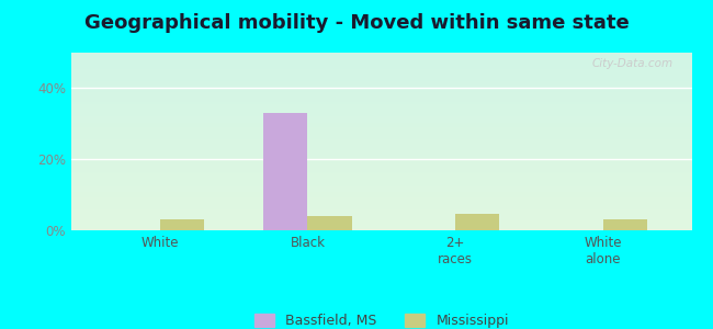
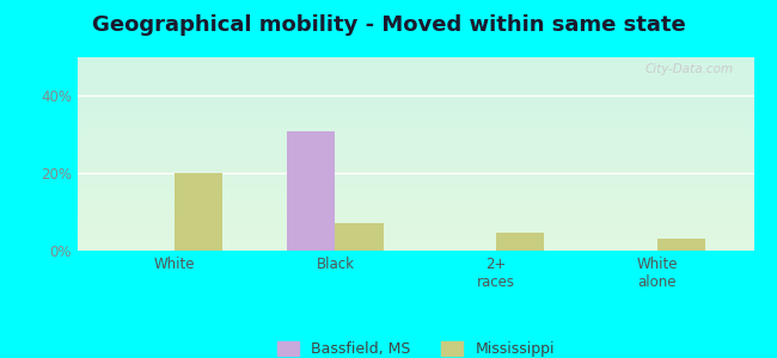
Mississippi/White: 3.0% -> 20.0%
Bassfield, MS/Black: 33% -> 31%
Mississippi/Black: 4.0% -> 7.0%
